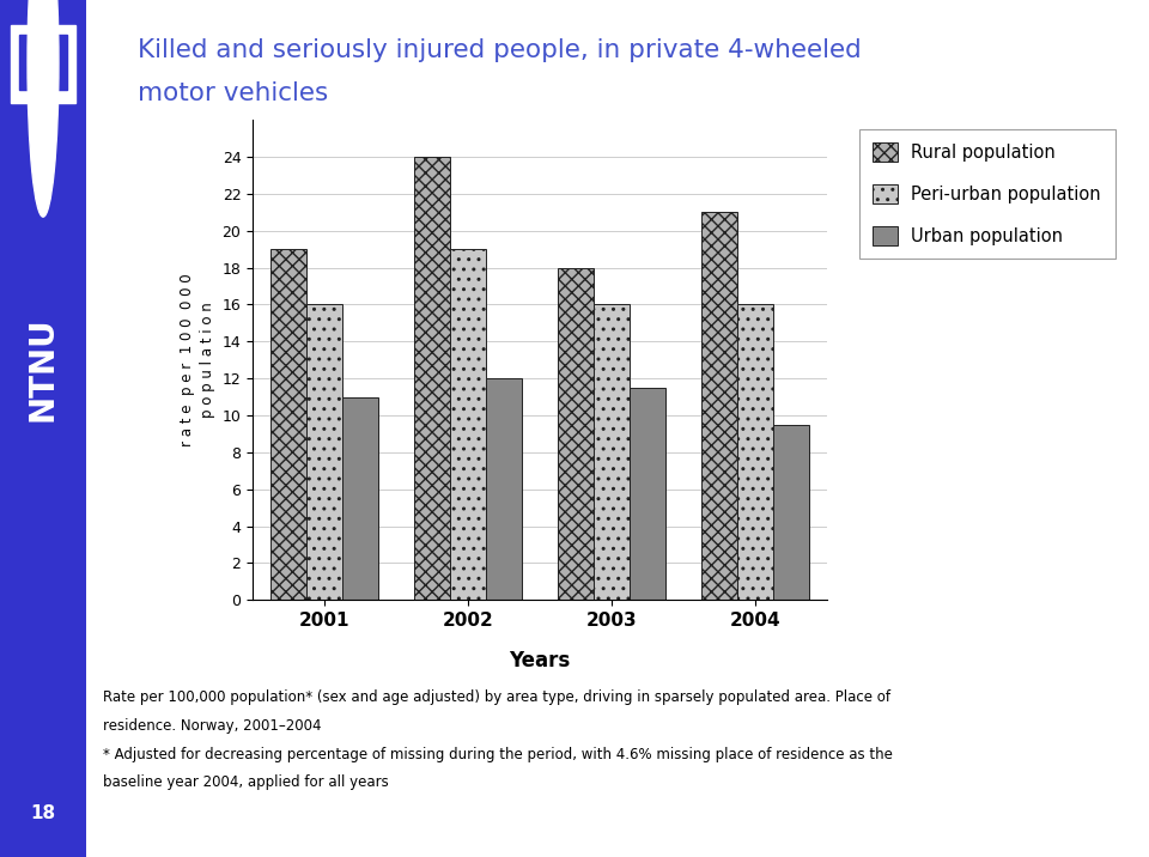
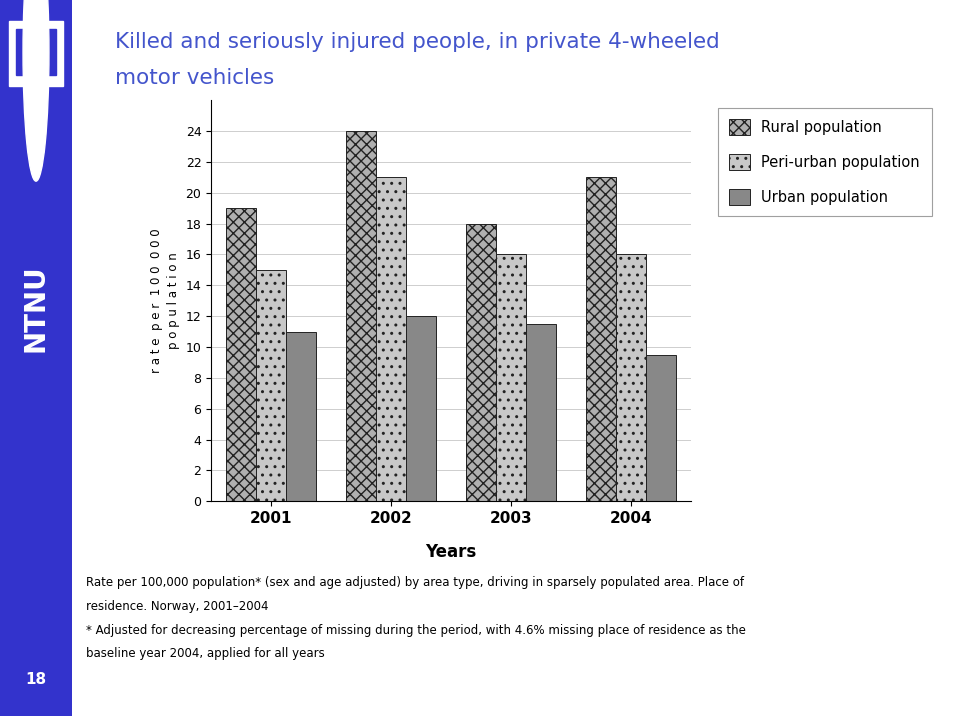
Peri-urban population/2001: 16 -> 15
Peri-urban population/2002: 19 -> 21
